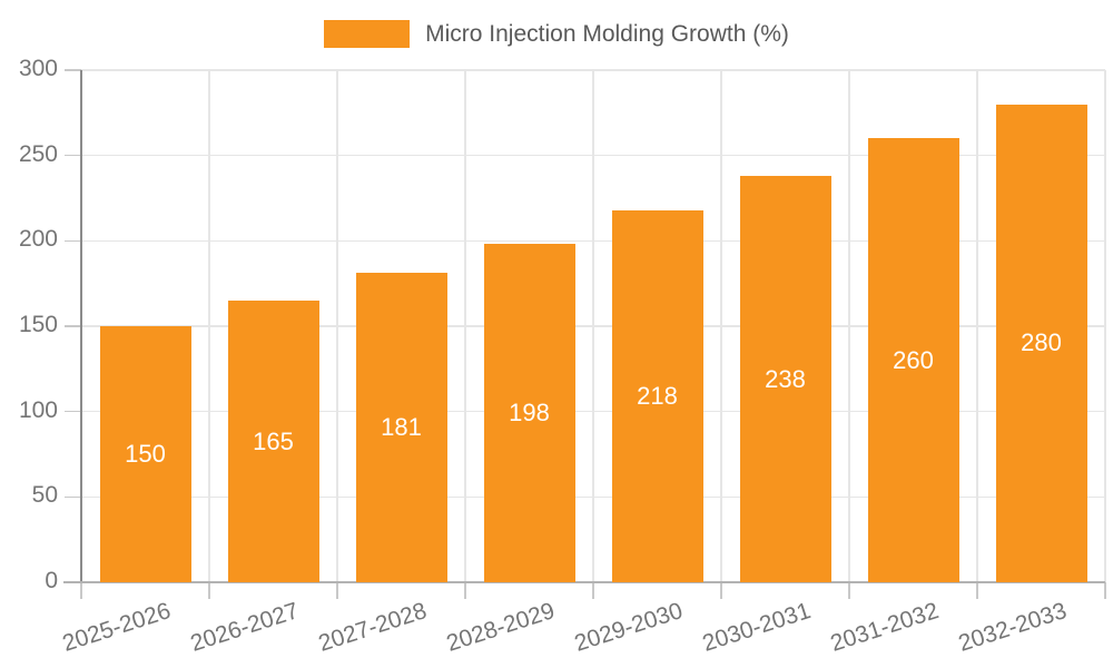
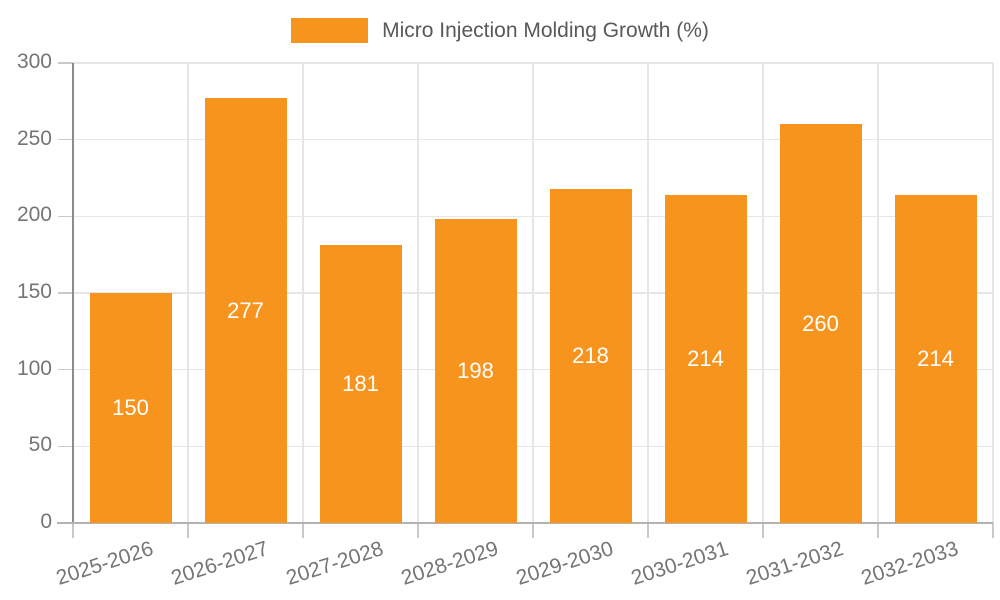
2026-2027: 165 -> 277
2030-2031: 238 -> 214
2032-2033: 280 -> 214
